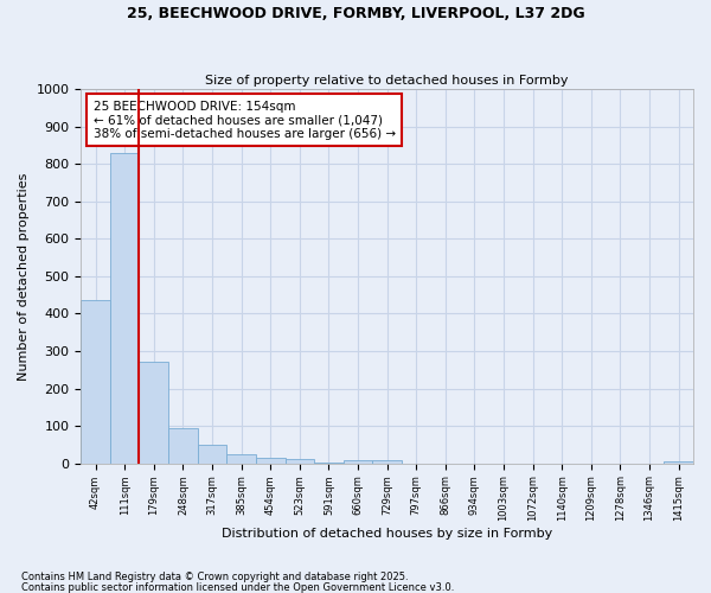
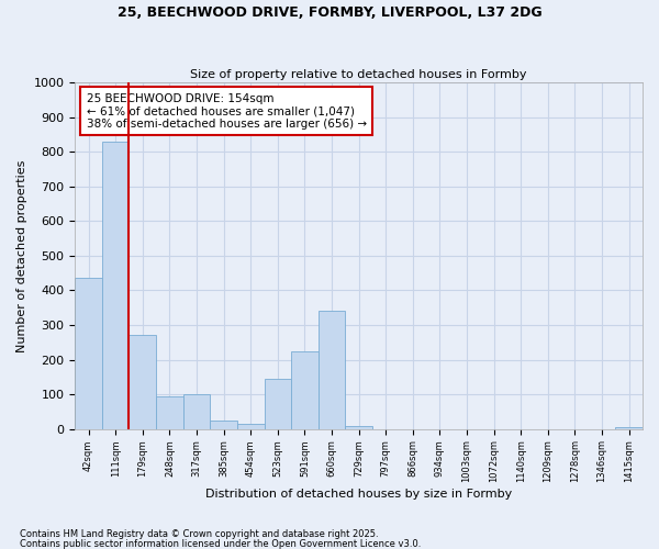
317sqm: 50 -> 100
523sqm: 10 -> 145
591sqm: 2 -> 225
660sqm: 8 -> 340
